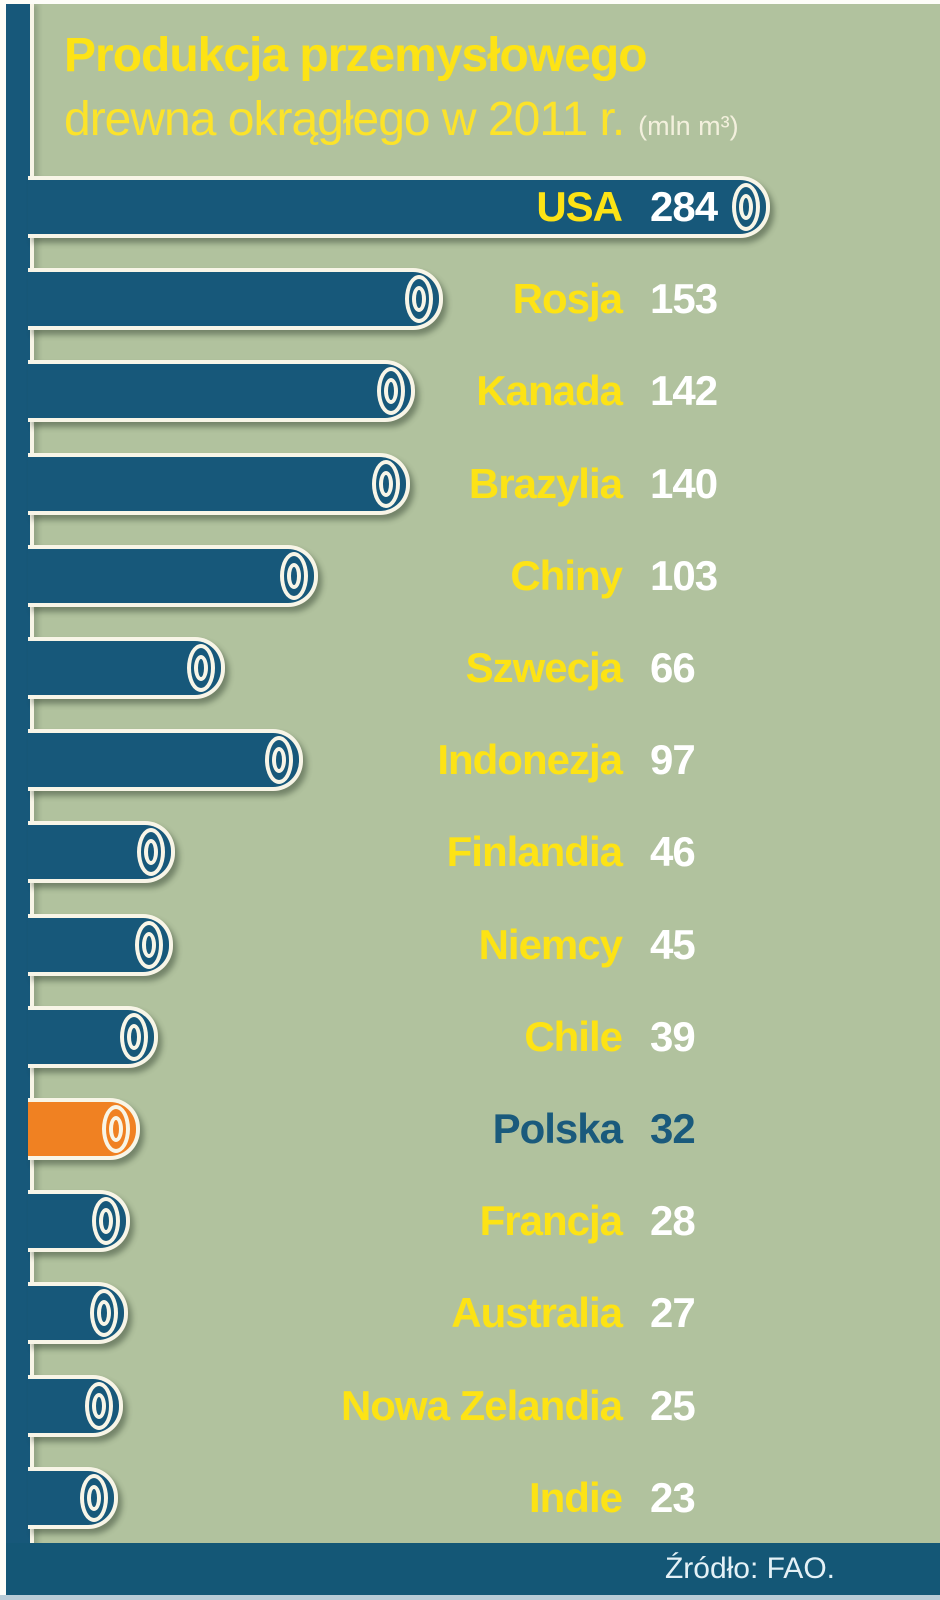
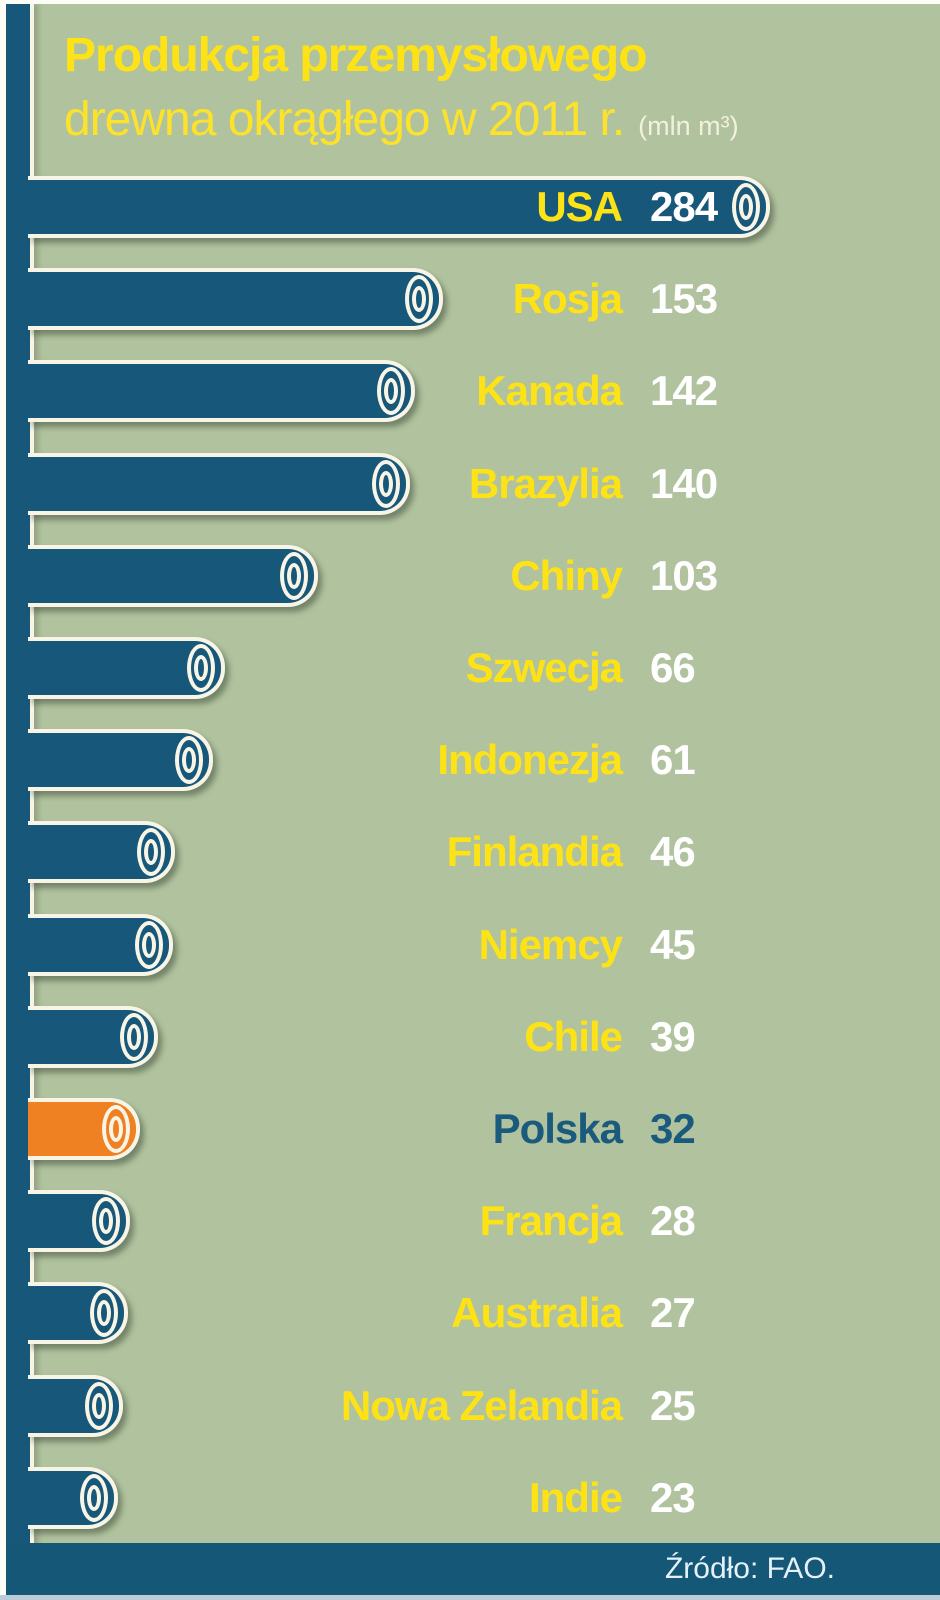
Indonezja: 97 -> 61
